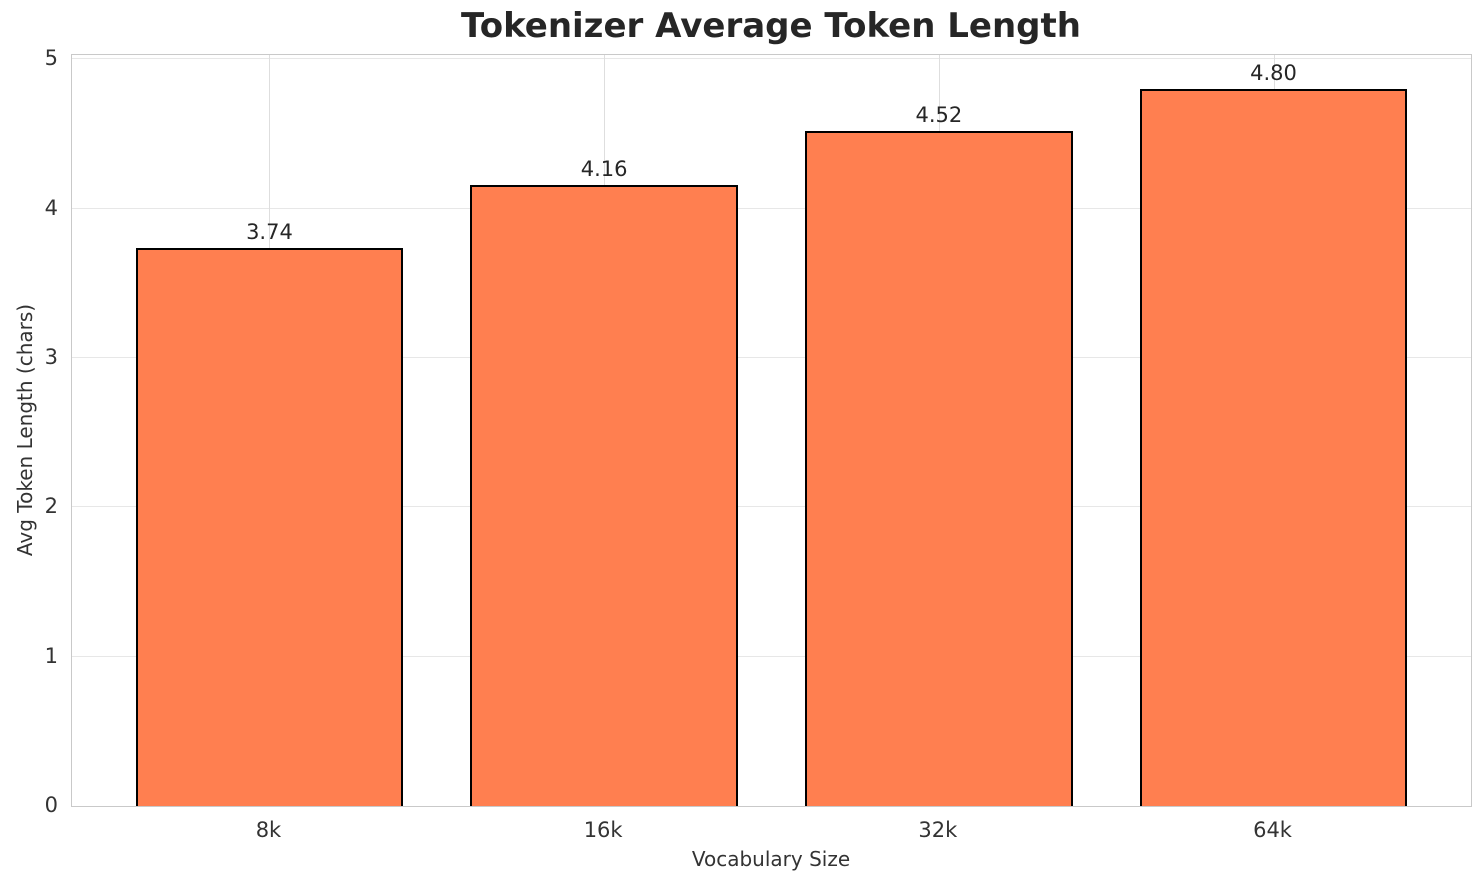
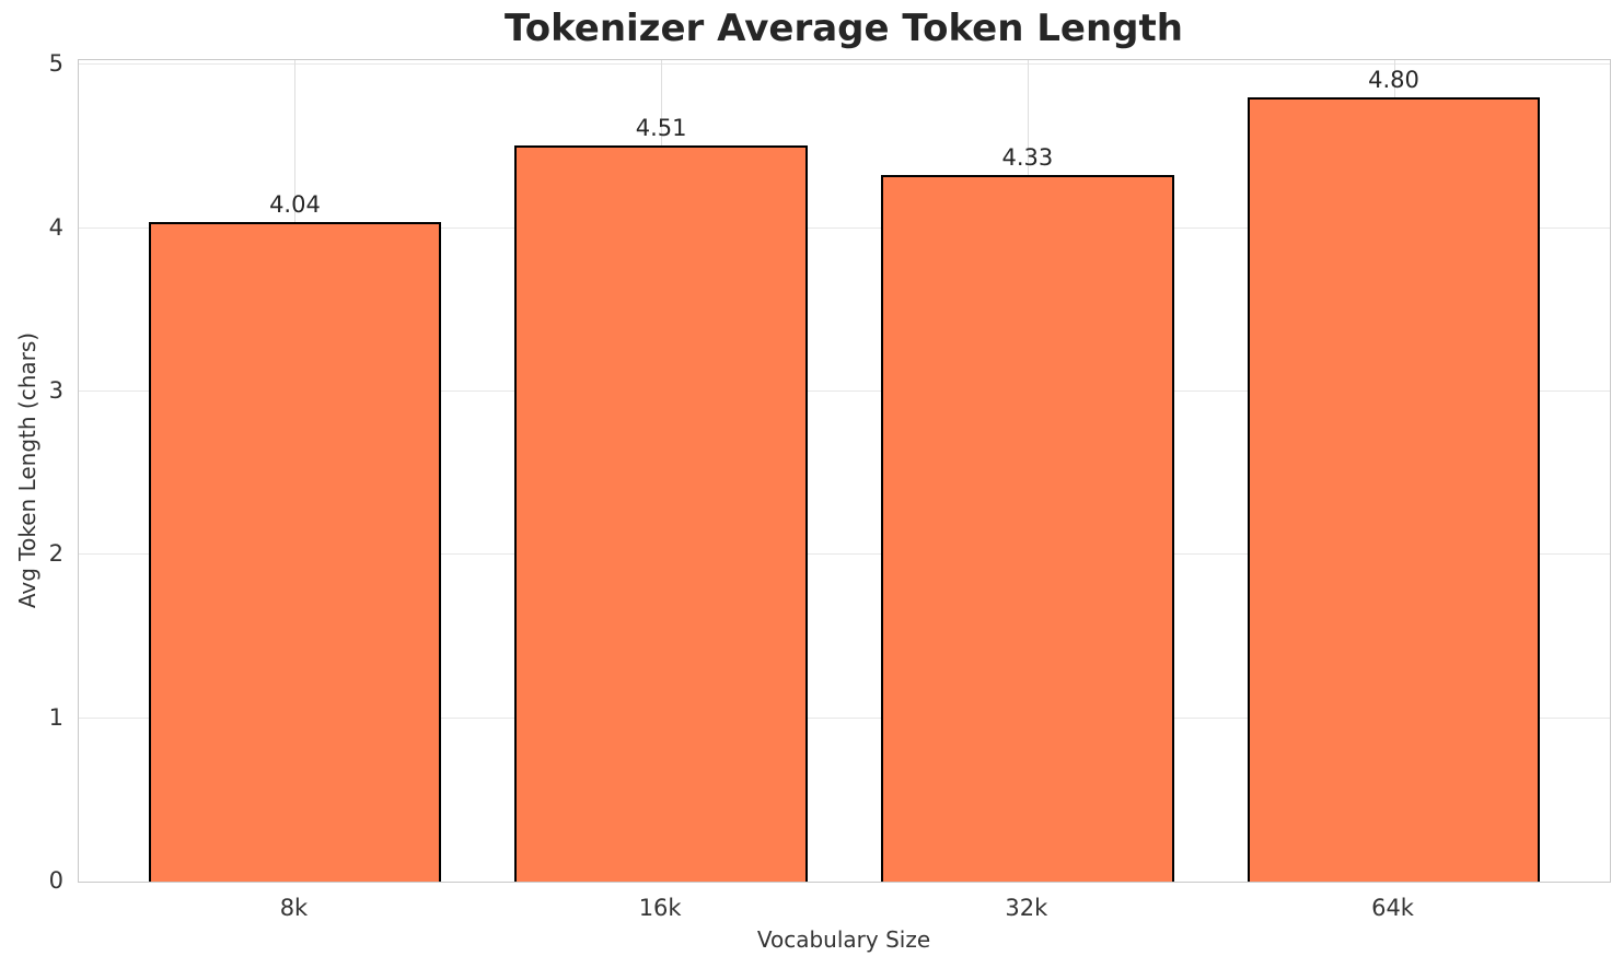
8k: 3.74 -> 4.04
16k: 4.16 -> 4.51
32k: 4.52 -> 4.33
